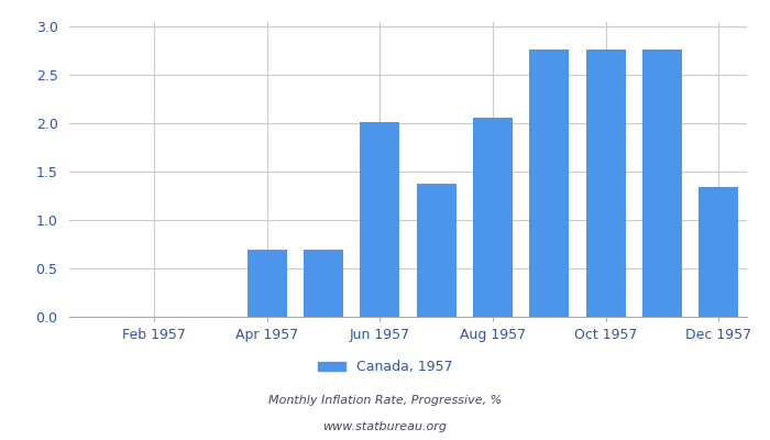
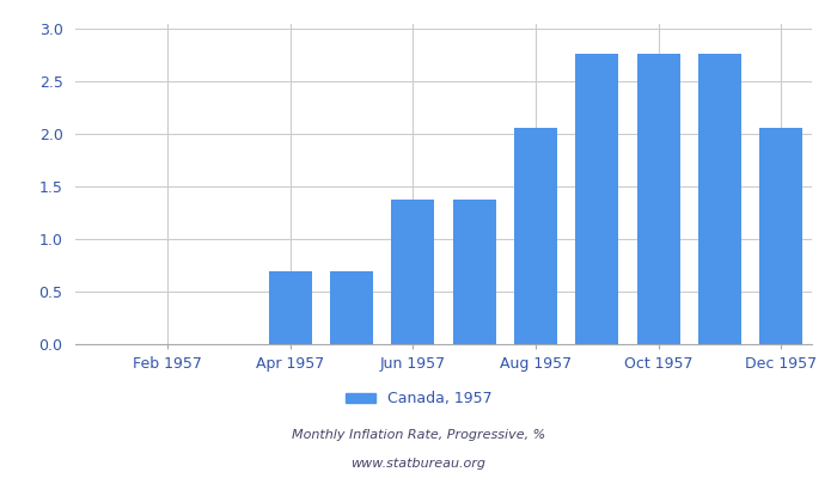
Jun 1957: 2.02 -> 1.38
Dec 1957: 1.34 -> 2.06
